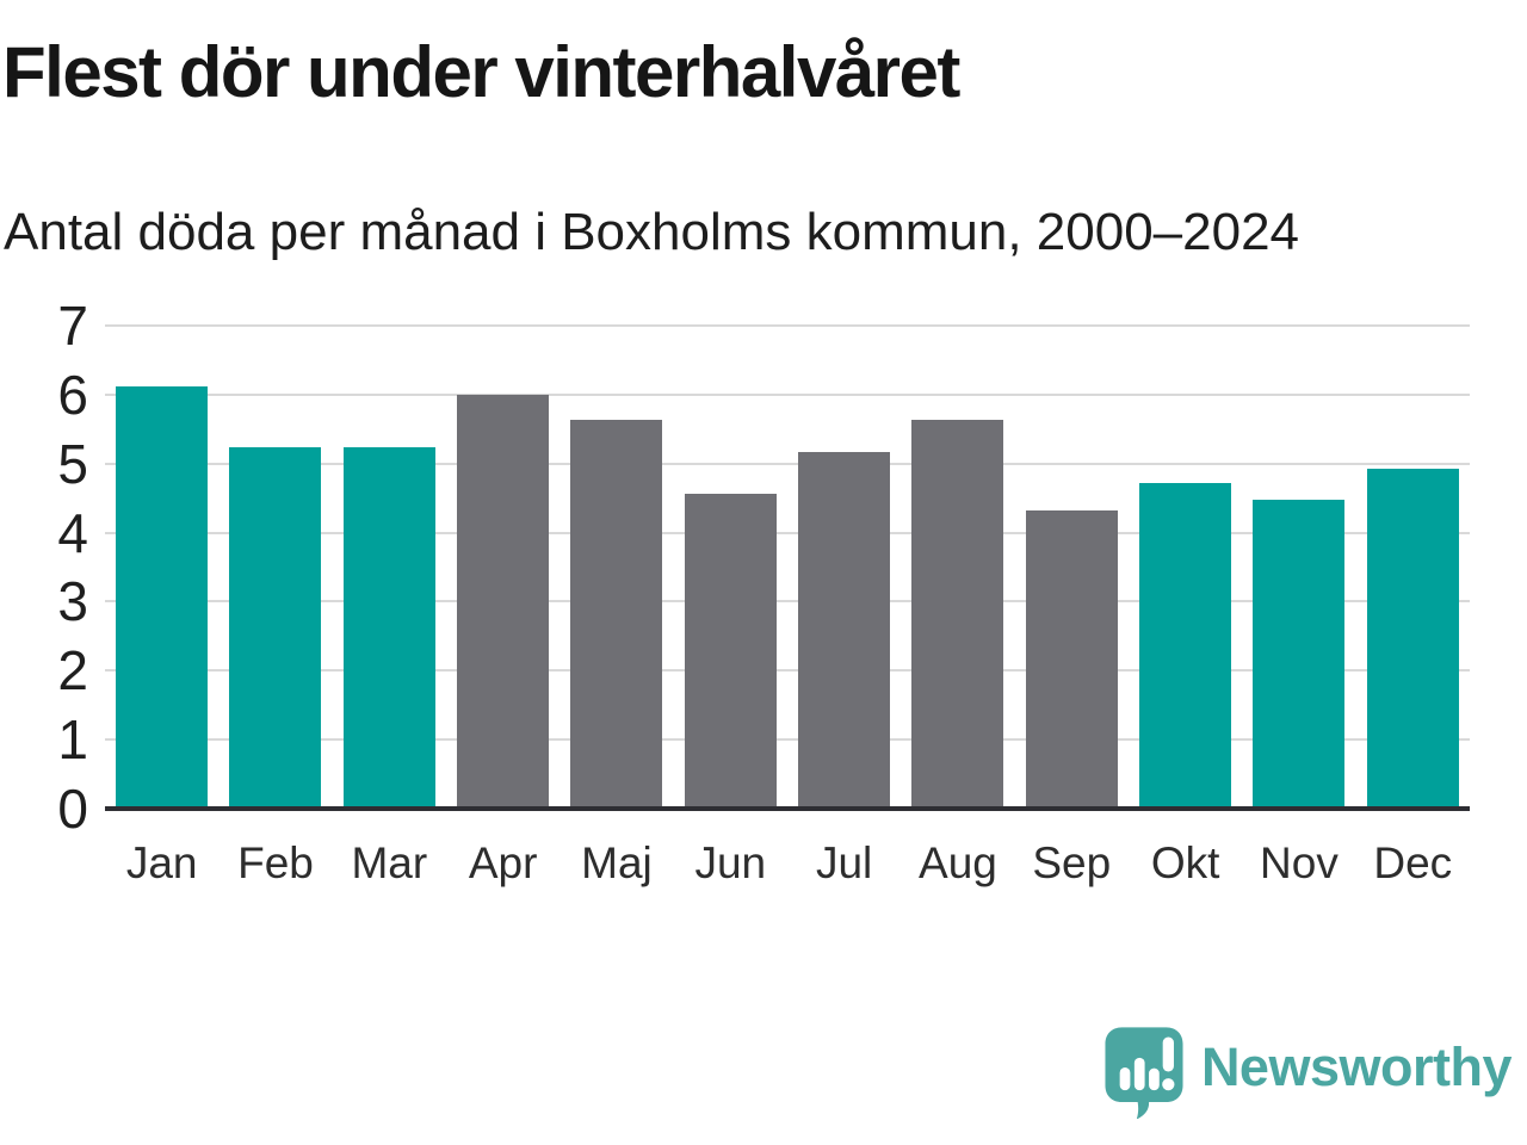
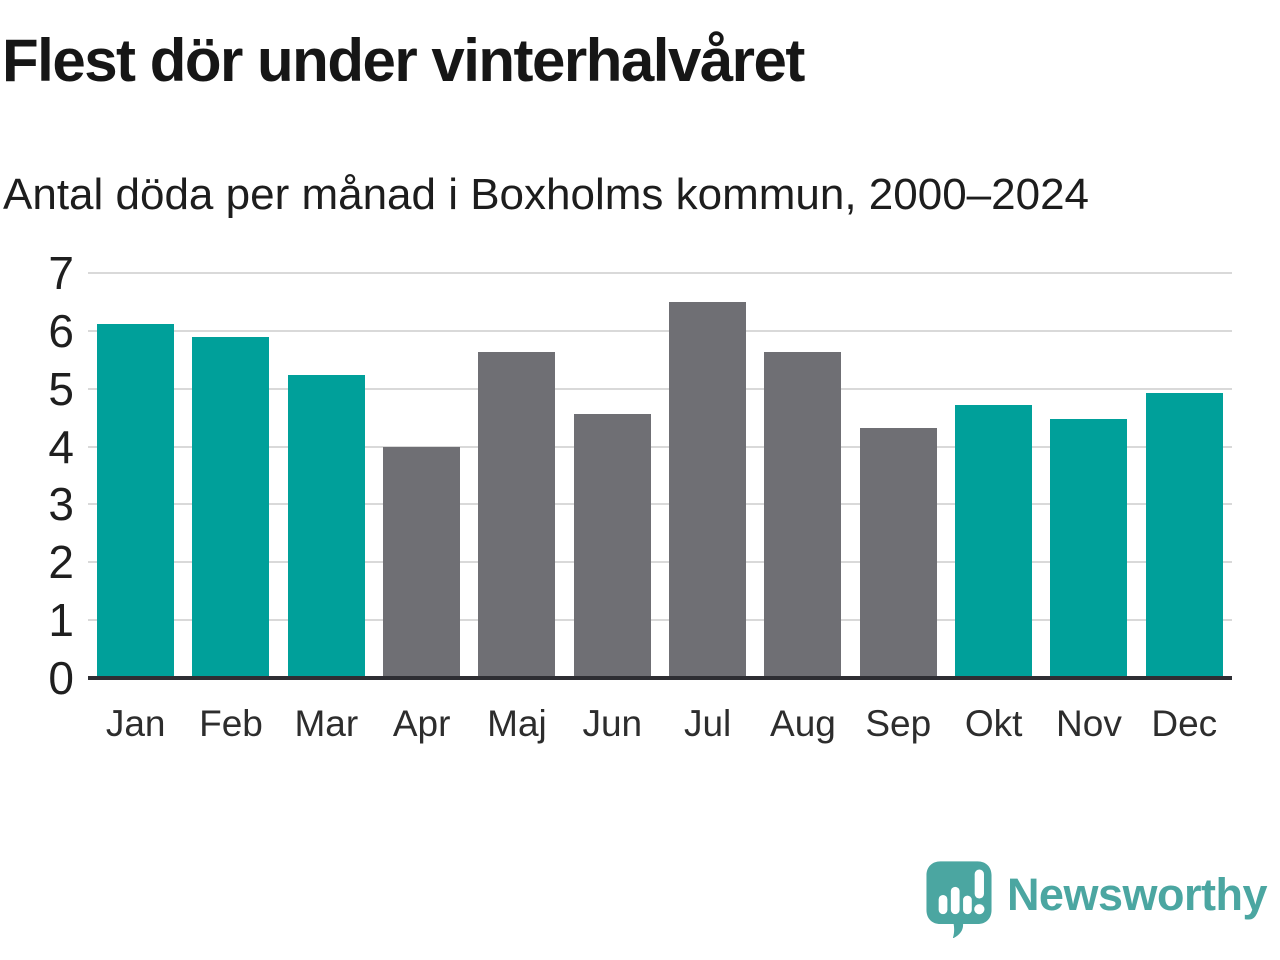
Feb: 5.2 -> 5.9
Apr: 6.0 -> 4.0
Jul: 5.2 -> 6.5
